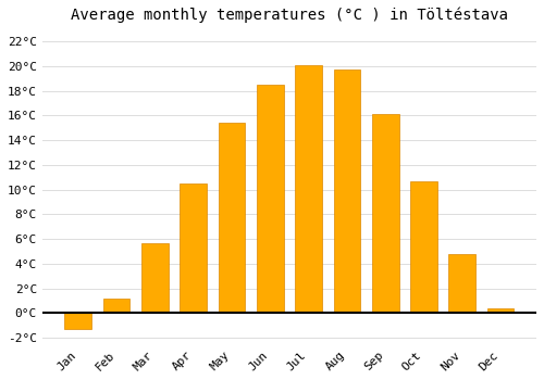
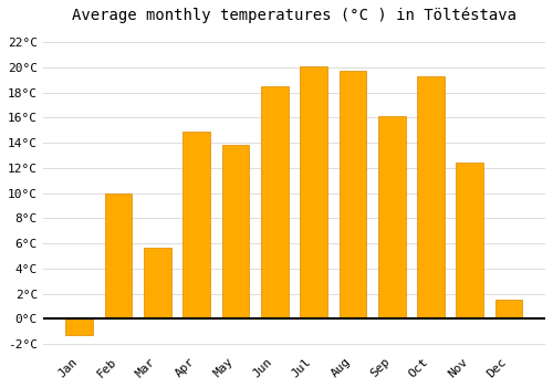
Feb: 1.2°C -> 10.0°C
Apr: 10.5°C -> 14.9°C
May: 15.4°C -> 13.8°C
Oct: 10.7°C -> 19.3°C
Nov: 4.8°C -> 12.4°C
Dec: 0.4°C -> 1.5°C
